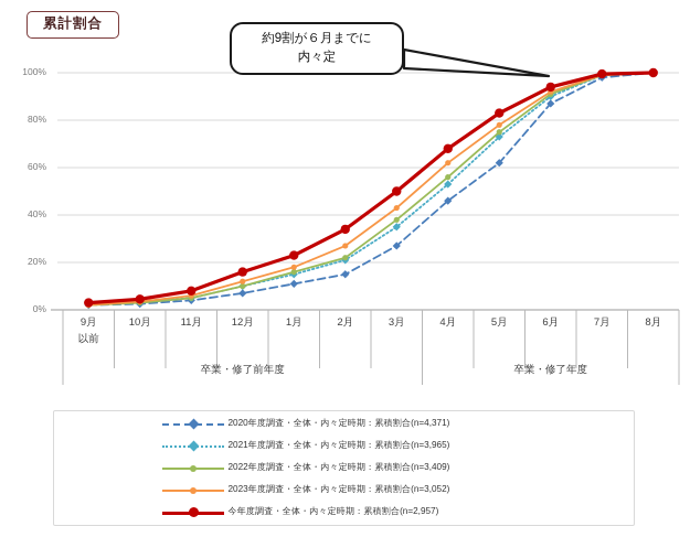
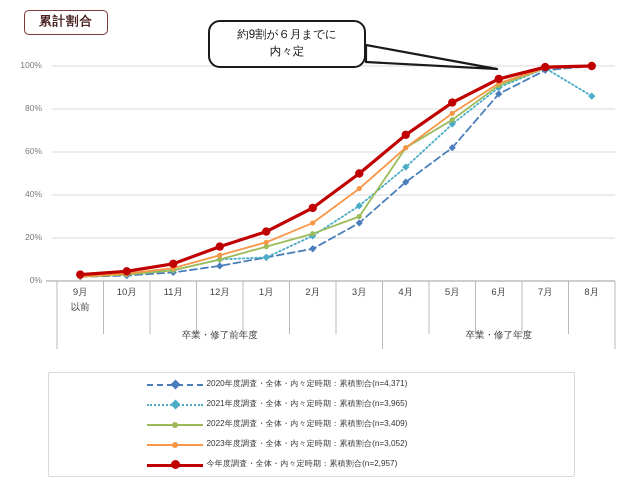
2021年度調査・全体・内々定時期：累積割合(n=3,965)/1月: 15% -> 11%
2022年度調査・全体・内々定時期：累積割合(n=3,409)/3月: 38% -> 30%
2022年度調査・全体・内々定時期：累積割合(n=3,409)/4月: 56% -> 62%
2021年度調査・全体・内々定時期：累積割合(n=3,965)/8月: 100% -> 86%
